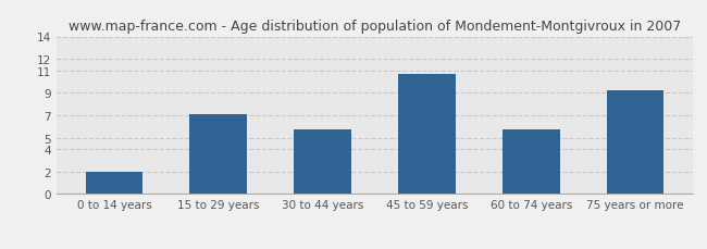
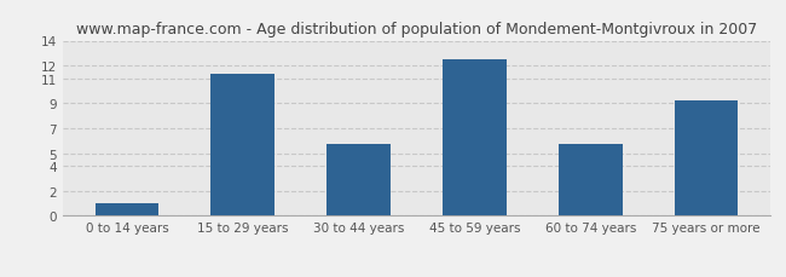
0 to 14 years: 2.0 -> 1.0
15 to 29 years: 7.1 -> 11.3
45 to 59 years: 10.7 -> 12.5
